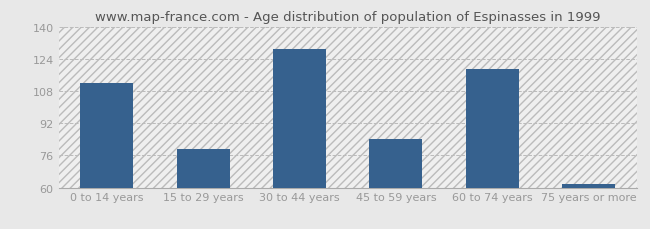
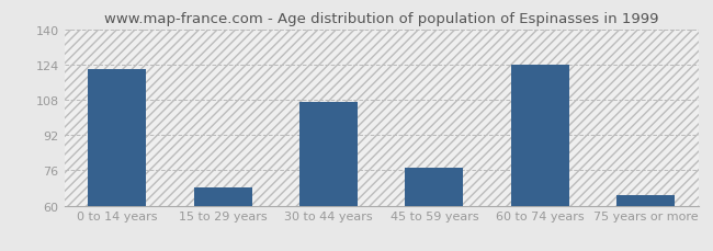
0 to 14 years: 112 -> 122
15 to 29 years: 79 -> 68
30 to 44 years: 129 -> 107
45 to 59 years: 84 -> 77
60 to 74 years: 119 -> 124
75 years or more: 62 -> 65
